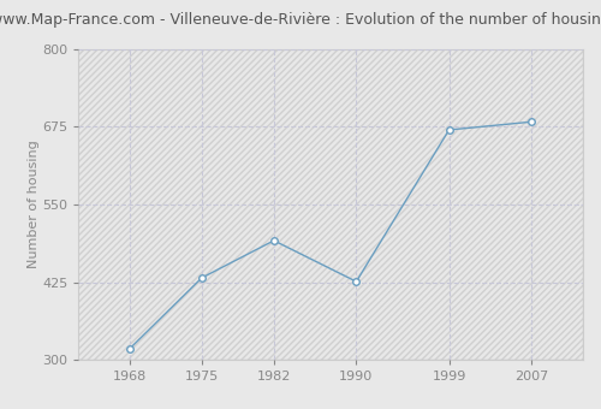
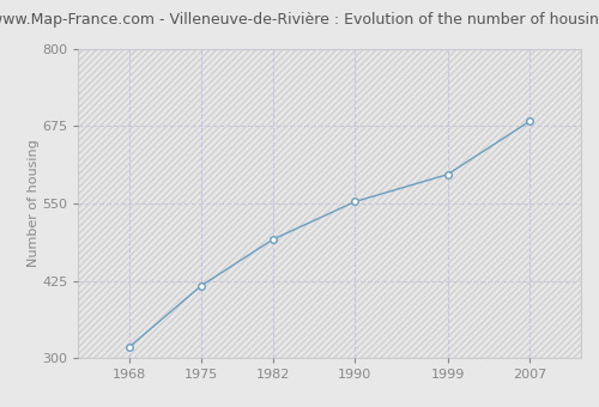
1975: 432 -> 417
1990: 426 -> 553
1999: 670 -> 597
